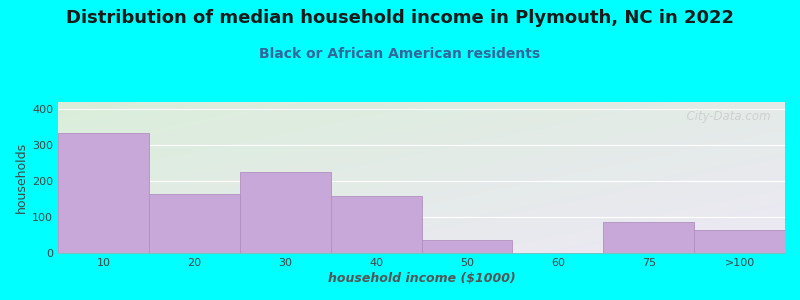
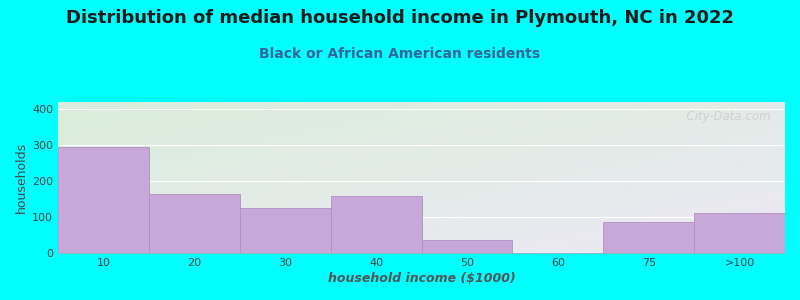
10: 335 -> 295
30: 224 -> 125
>100: 63 -> 110
